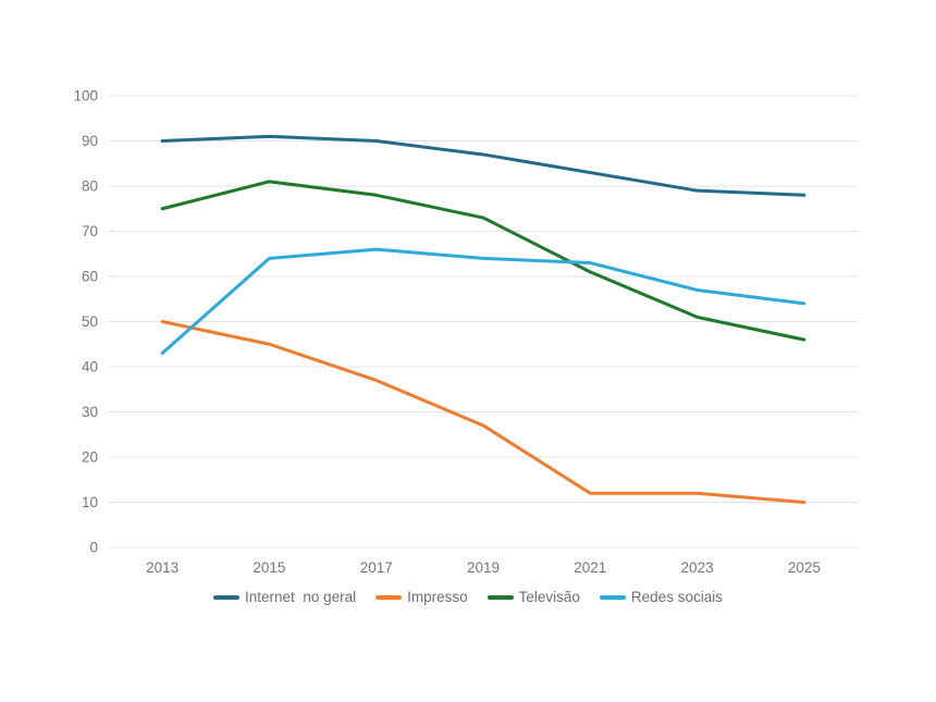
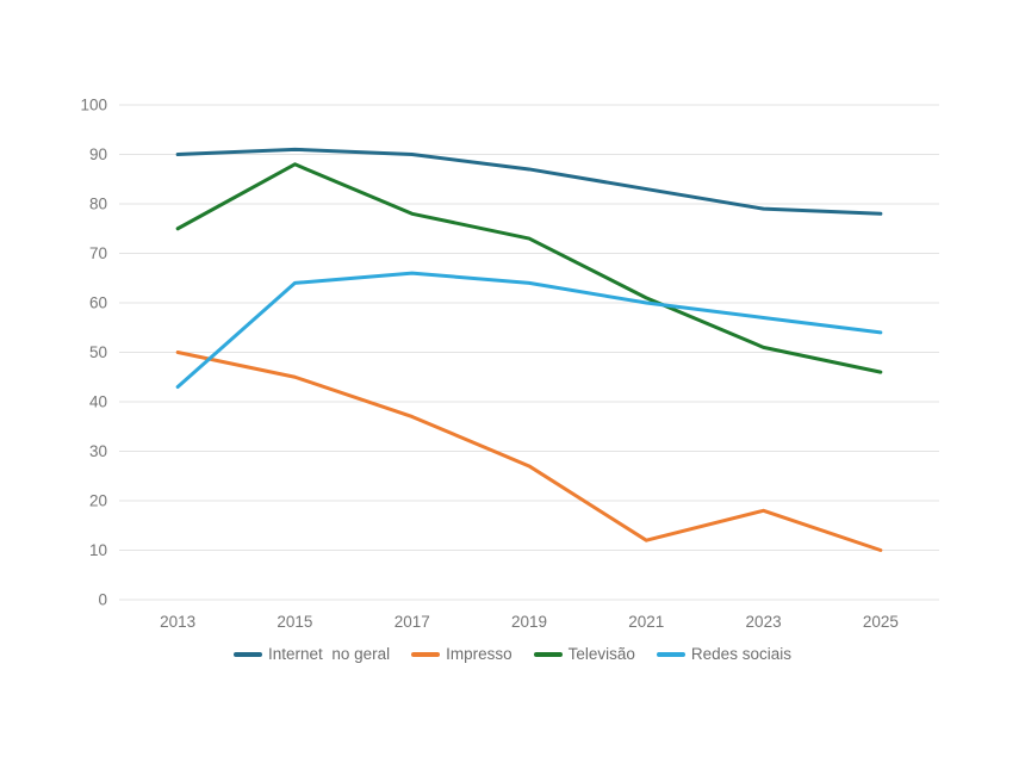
Televisão/2015: 81 -> 88
Redes sociais/2021: 63 -> 60
Impresso/2023: 12 -> 18
